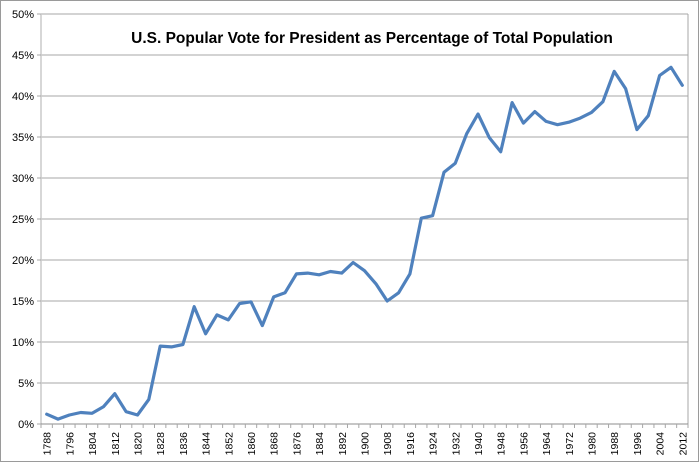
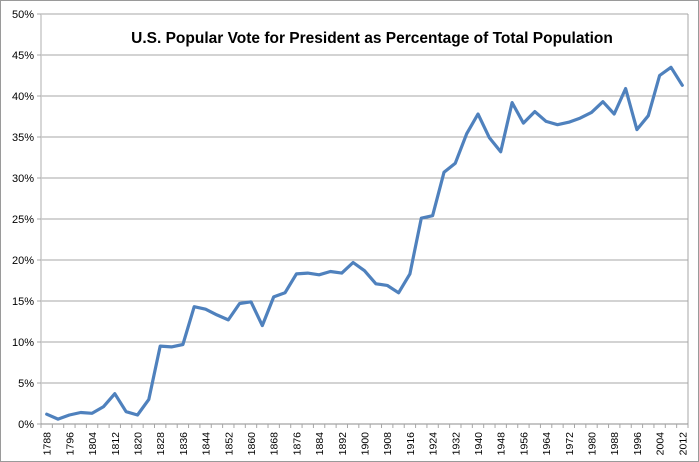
1844: 11% -> 14%
1908: 15% -> 17%
1988: 43% -> 38%
